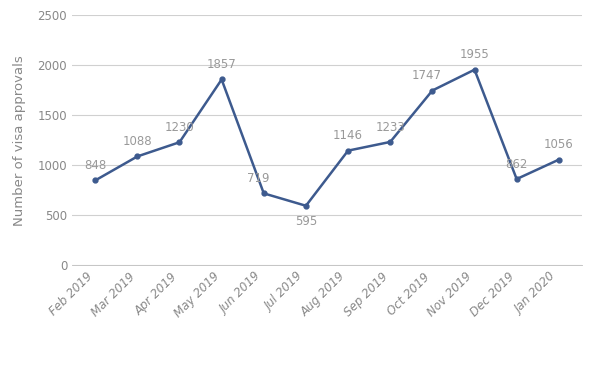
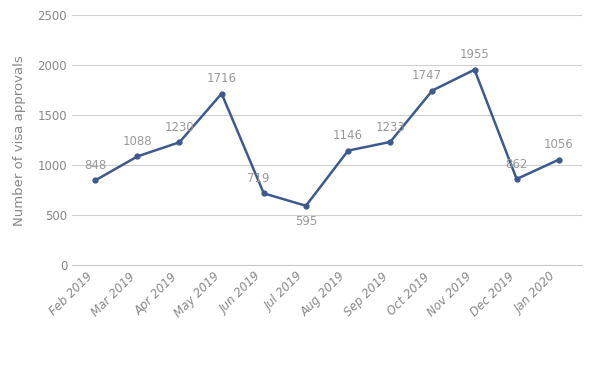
May 2019: 1857 -> 1716
